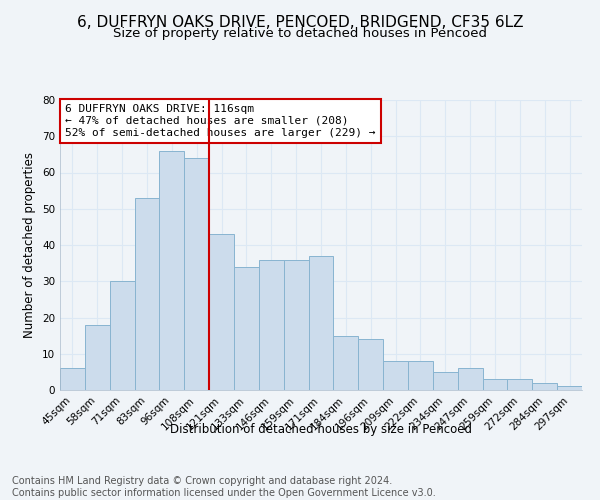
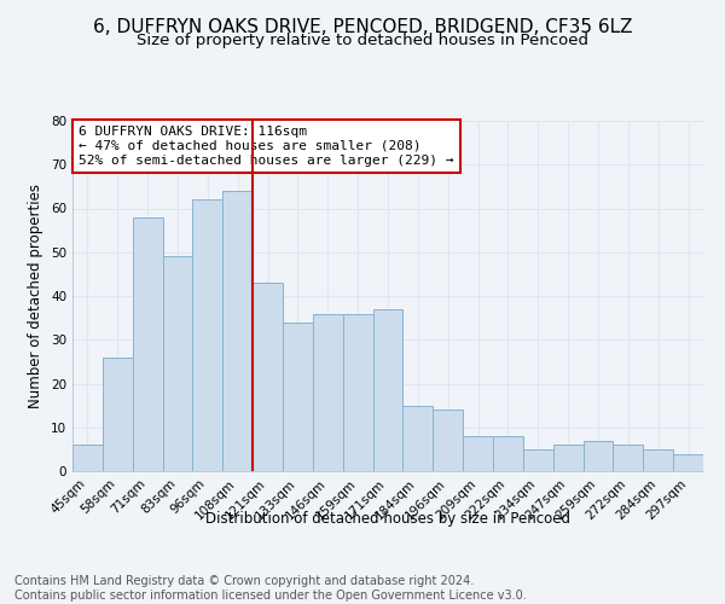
58sqm: 18 -> 26
71sqm: 30 -> 58
83sqm: 53 -> 49
96sqm: 66 -> 62
259sqm: 3 -> 7
272sqm: 3 -> 6
284sqm: 2 -> 5
297sqm: 1 -> 4
